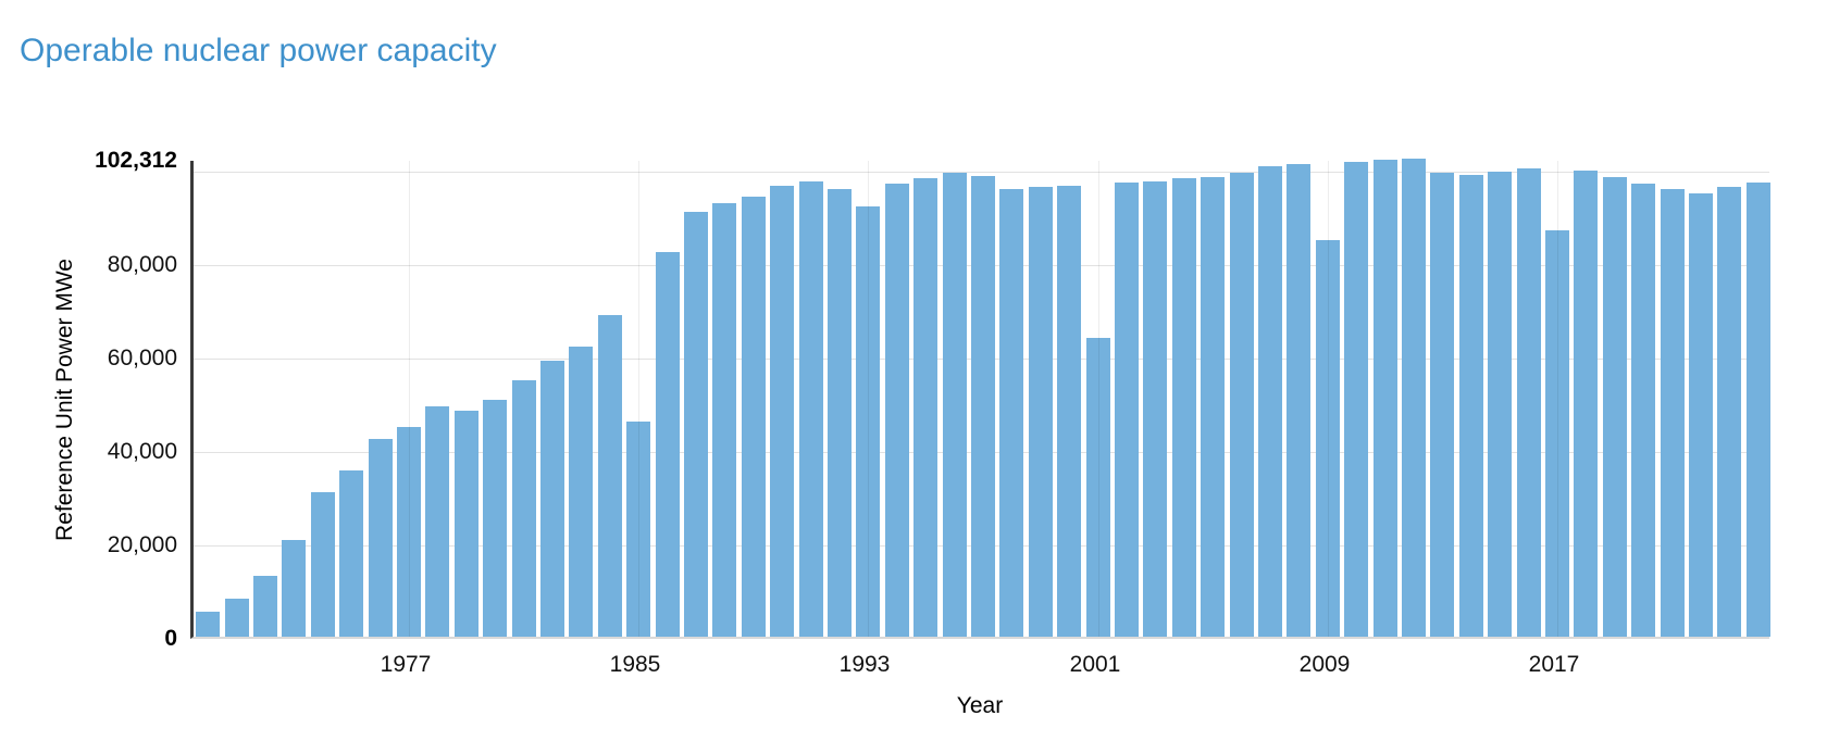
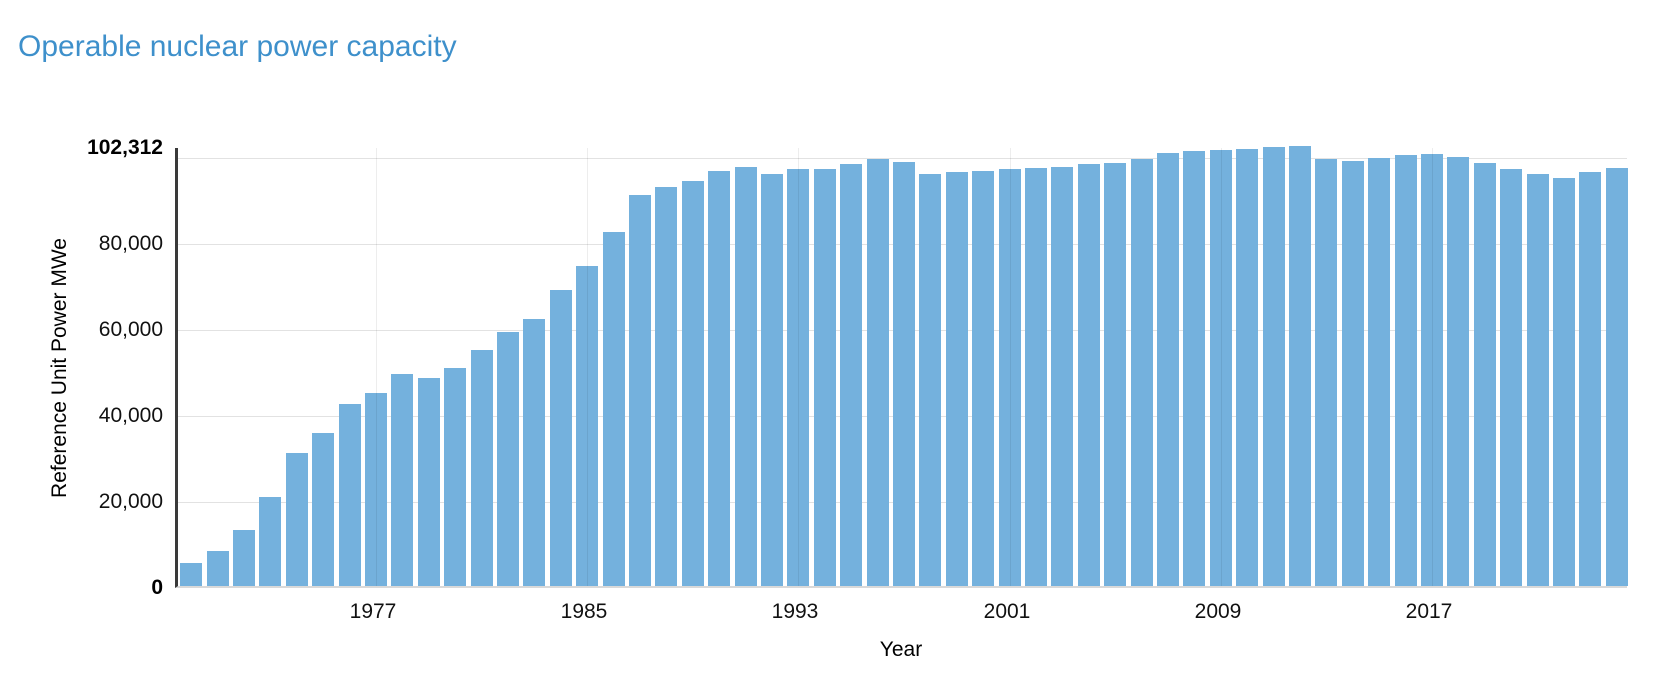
1985: 46000 -> 74000
1993: 92000 -> 97000
2001: 64000 -> 97000
2009: 85000 -> 101000
2017: 87000 -> 100000
